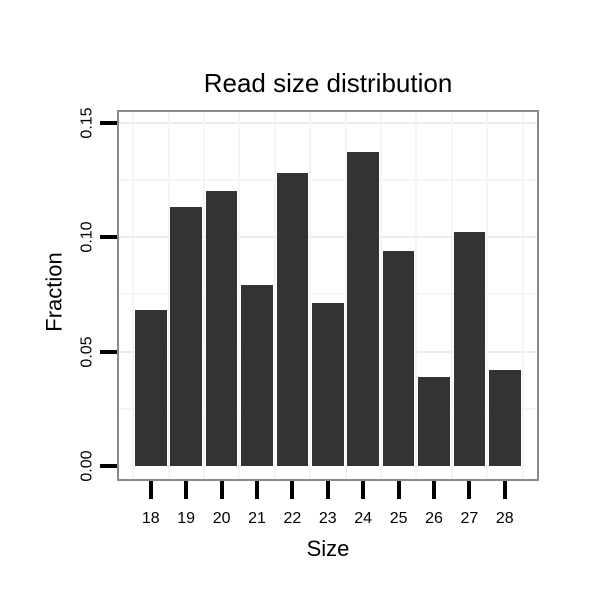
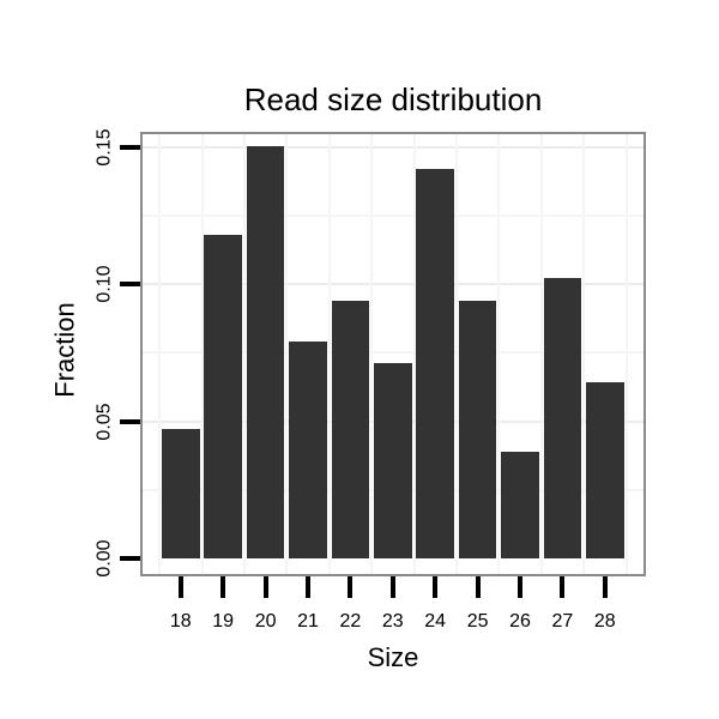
18: 0.068 -> 0.047
19: 0.113 -> 0.118
20: 0.120 -> 0.150
22: 0.128 -> 0.094
24: 0.137 -> 0.142
28: 0.042 -> 0.064
